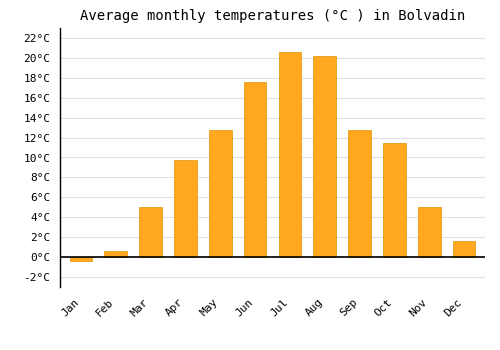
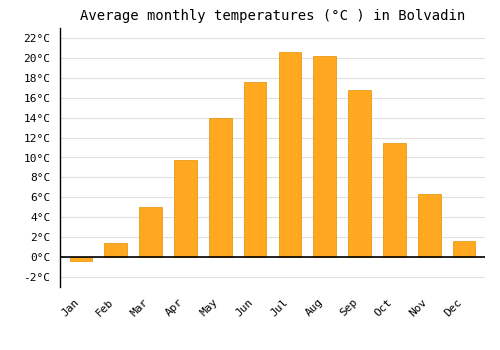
Feb: 0.6°C -> 1.4°C
May: 12.8°C -> 14.0°C
Sep: 12.8°C -> 16.8°C
Nov: 5.0°C -> 6.3°C
